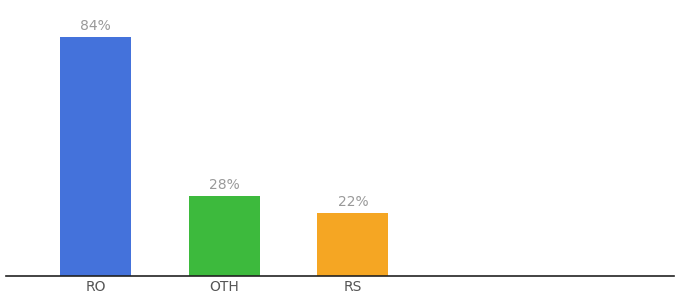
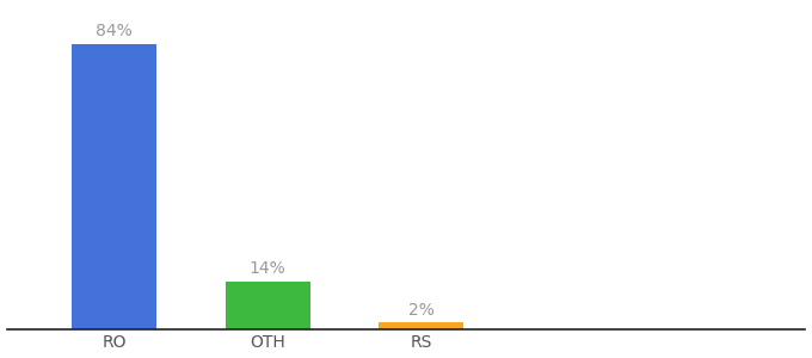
OTH: 28% -> 14%
RS: 22% -> 2%
